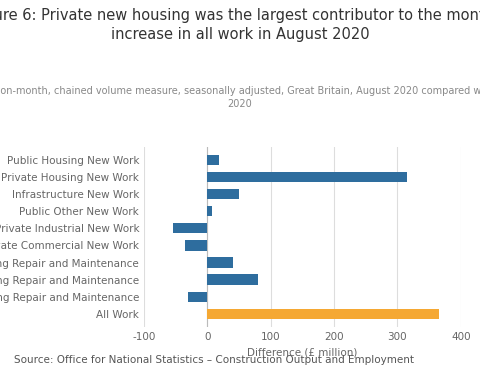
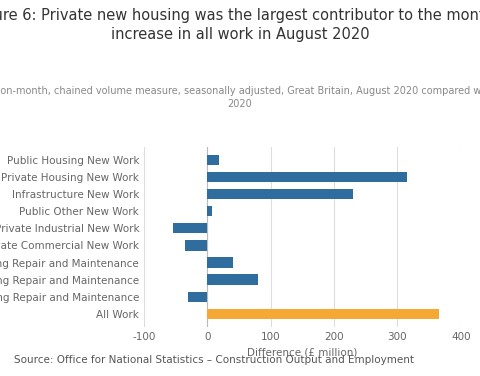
Infrastructure New Work: 50 -> 230
